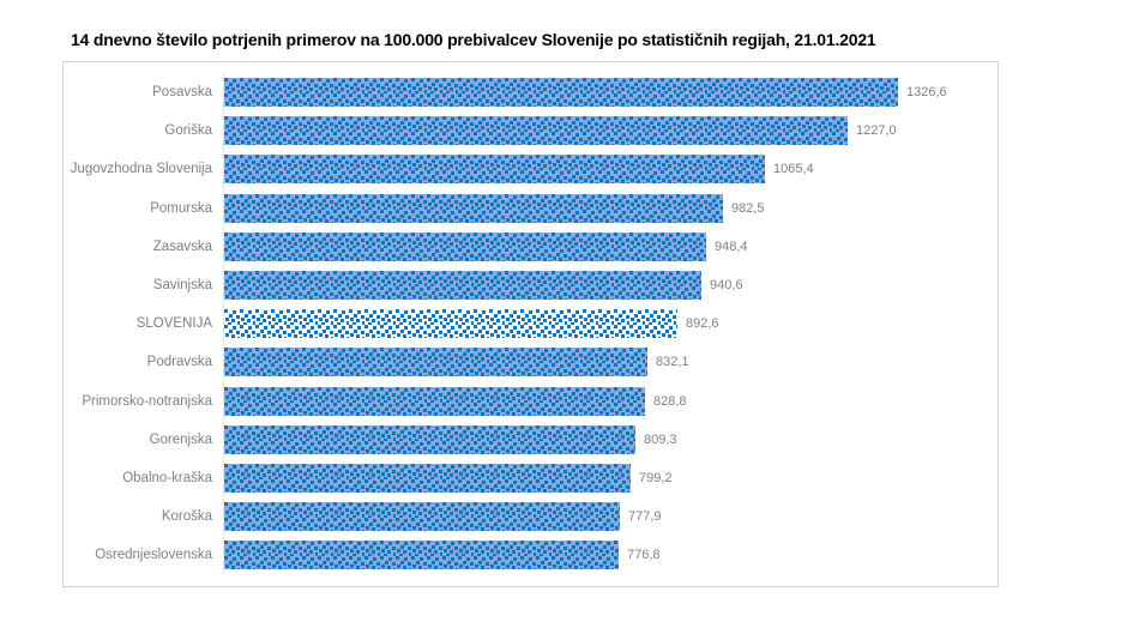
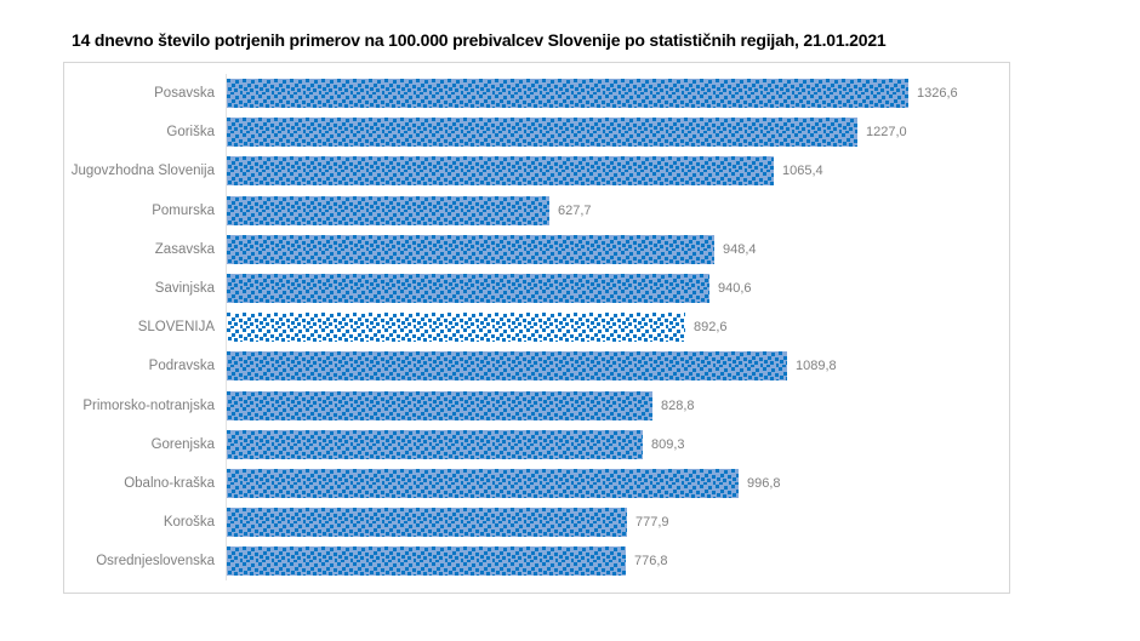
Pomurska: 982,5 -> 627,7
Podravska: 832,1 -> 1089,8
Obalno-kraška: 799,2 -> 996,8
